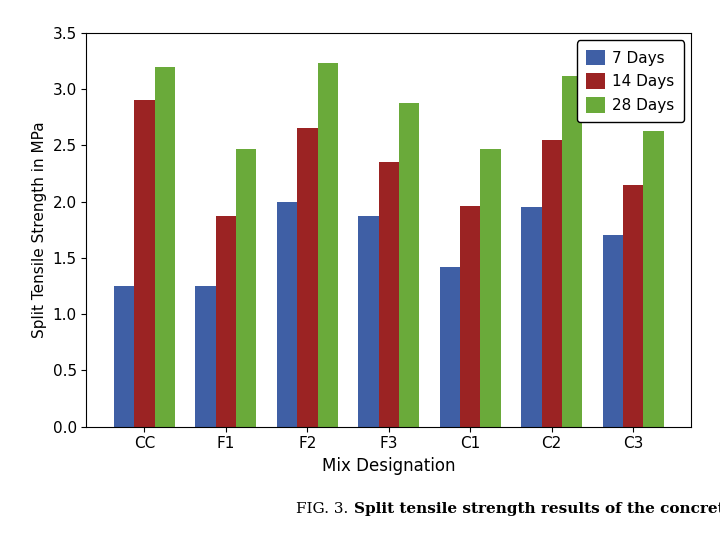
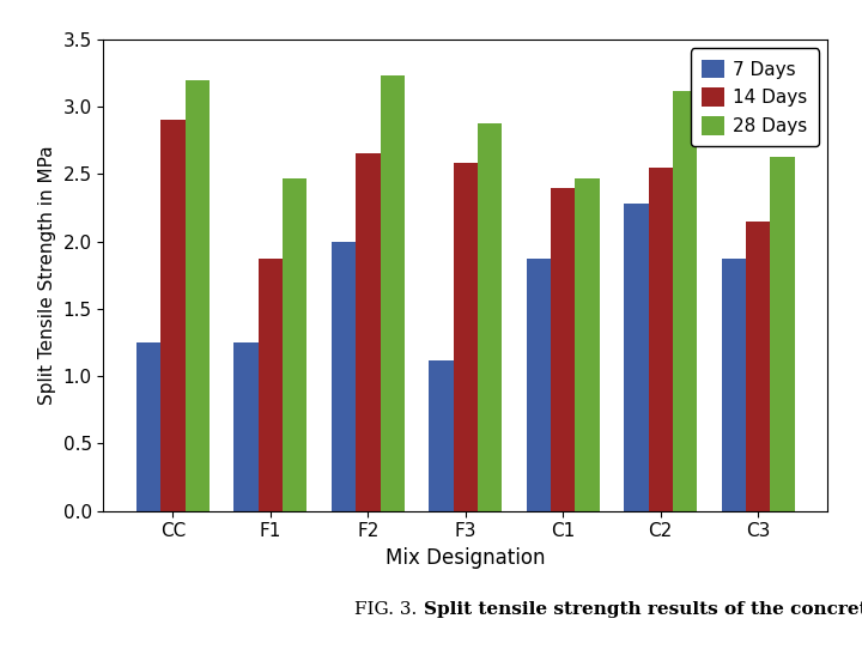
7 Days/F3: 1.87 -> 1.12
14 Days/F3: 2.35 -> 2.58
7 Days/C1: 1.42 -> 1.87
14 Days/C1: 1.96 -> 2.40
7 Days/C2: 1.95 -> 2.28
7 Days/C3: 1.70 -> 1.87
